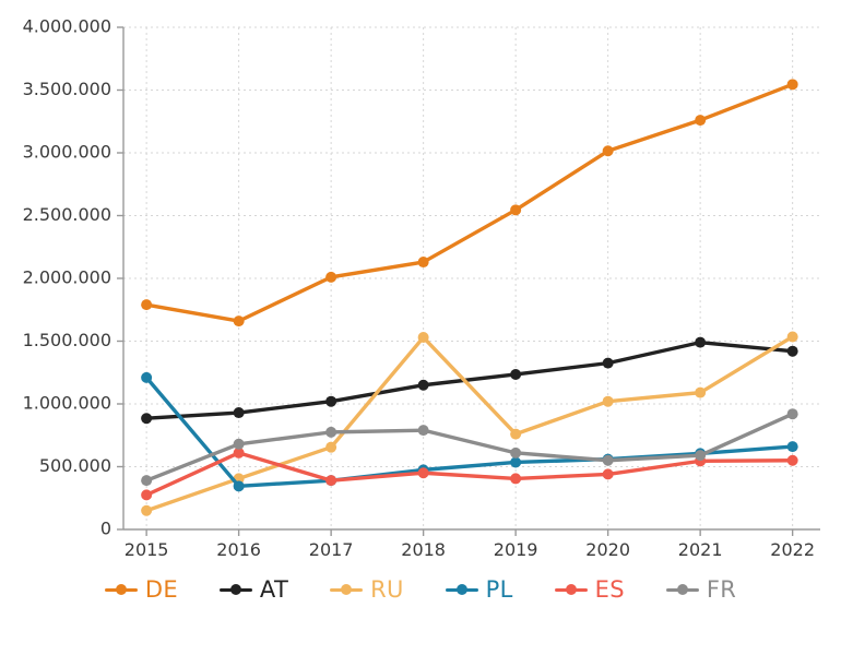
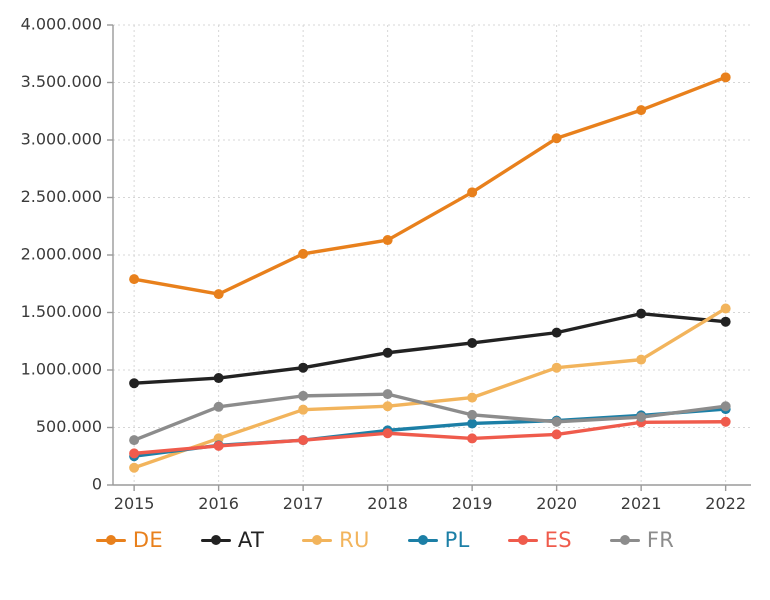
PL/2015: 1210000 -> 250000
ES/2016: 610000 -> 340000
RU/2018: 1530000 -> 680000
FR/2022: 920000 -> 680000
